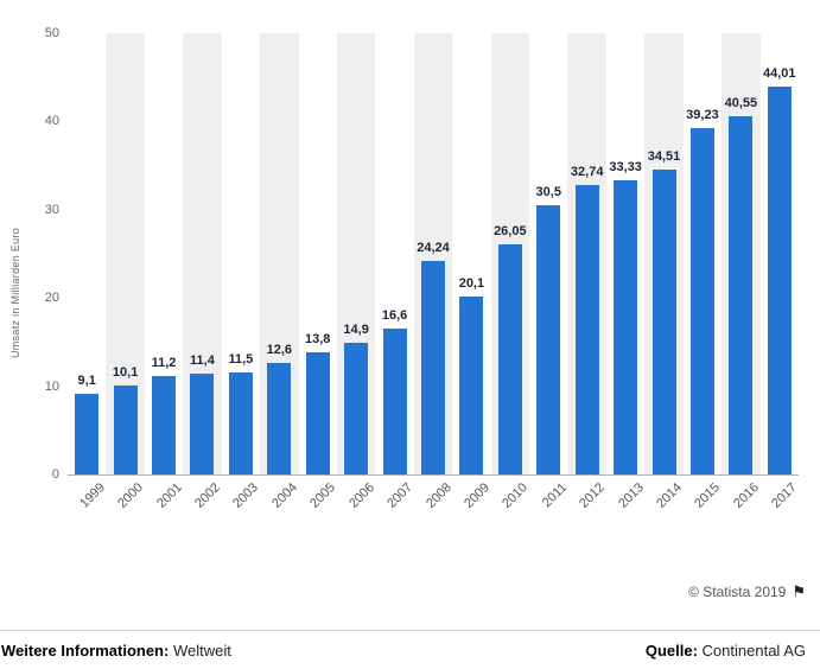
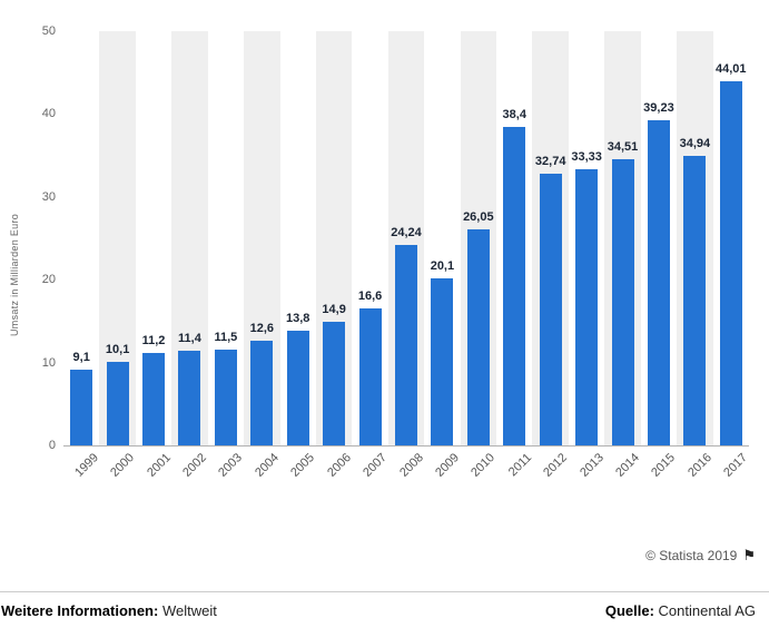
2011: 30,5 -> 38,4
2016: 40,55 -> 34,94
